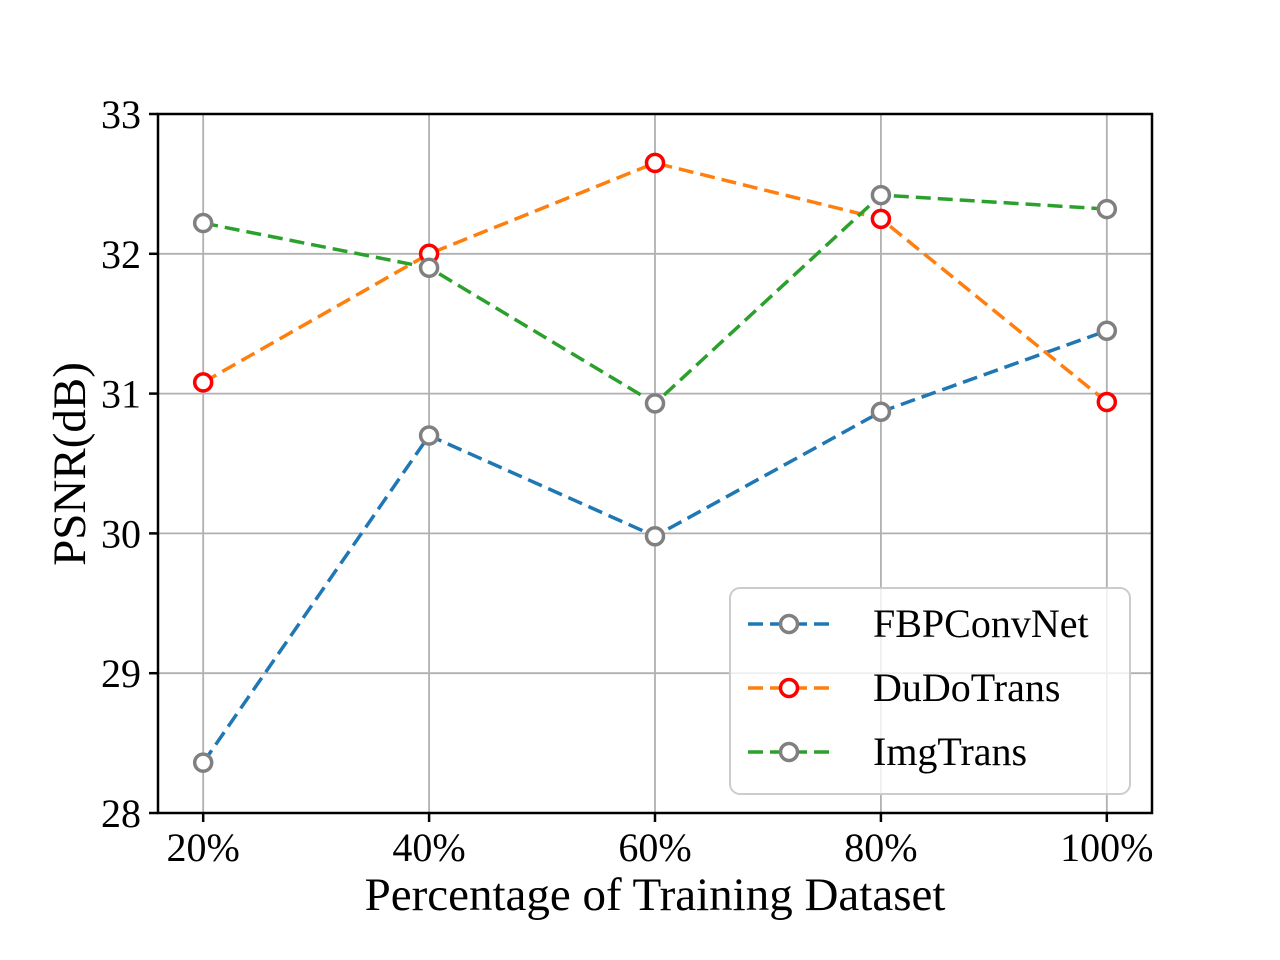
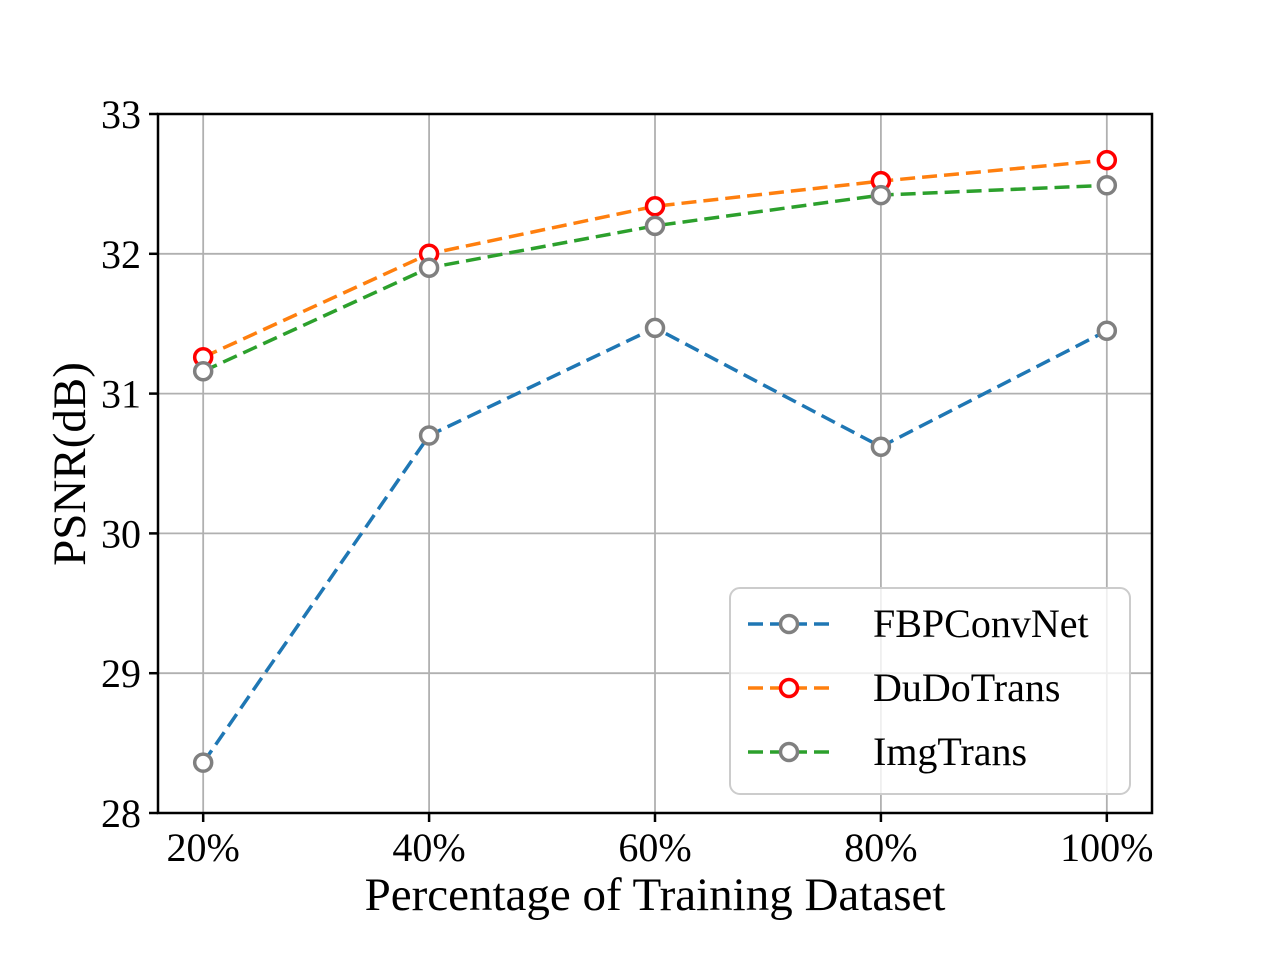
DuDoTrans/20%: 31.08 -> 31.26
ImgTrans/20%: 32.22 -> 31.16
FBPConvNet/60%: 29.98 -> 31.47
DuDoTrans/60%: 32.65 -> 32.34
ImgTrans/60%: 30.93 -> 32.20
FBPConvNet/80%: 30.87 -> 30.62
DuDoTrans/80%: 32.25 -> 32.52
DuDoTrans/100%: 30.94 -> 32.67
ImgTrans/100%: 32.32 -> 32.49
